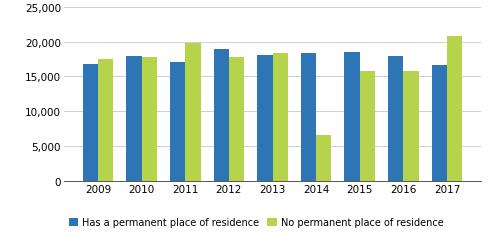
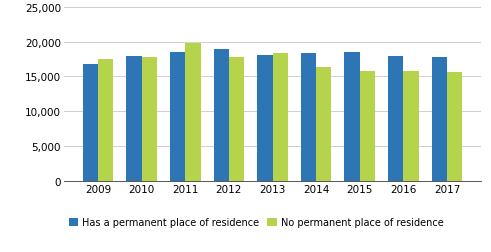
Has a permanent place of residence/2011: 17,000 -> 18,500
No permanent place of residence/2014: 6,600 -> 16,400
Has a permanent place of residence/2017: 16,600 -> 17,800
No permanent place of residence/2017: 20,800 -> 15,700
